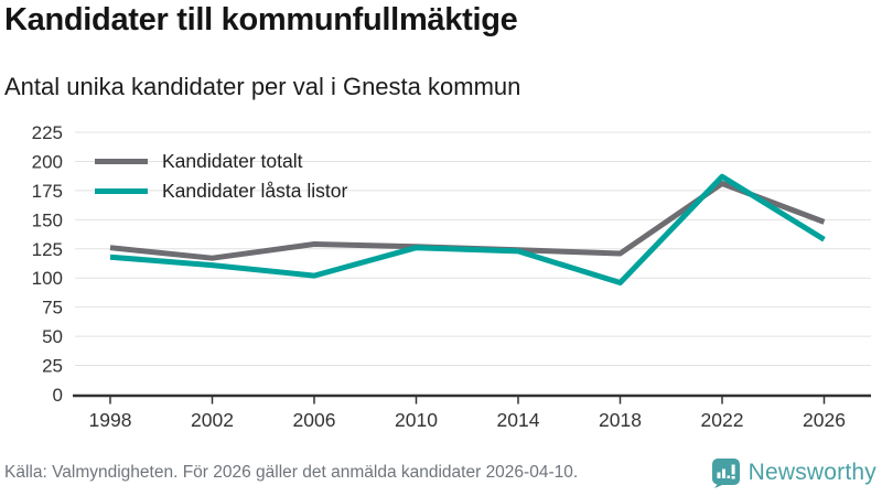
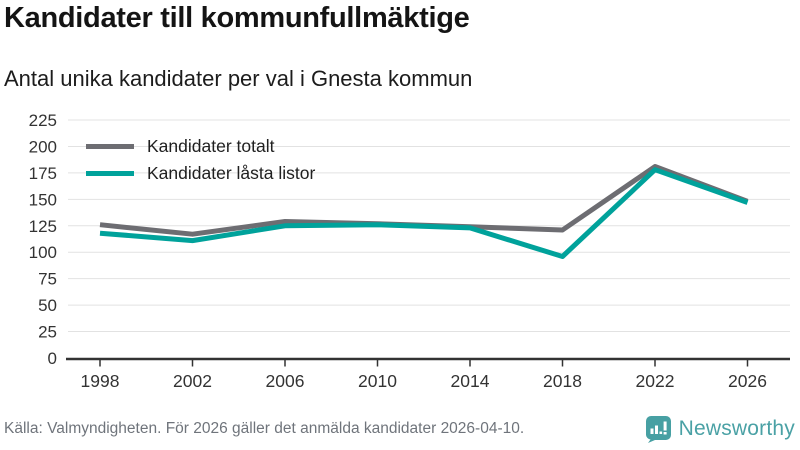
Kandidater låsta listor/2006: 102 -> 125
Kandidater låsta listor/2022: 187 -> 178
Kandidater låsta listor/2026: 133 -> 147
